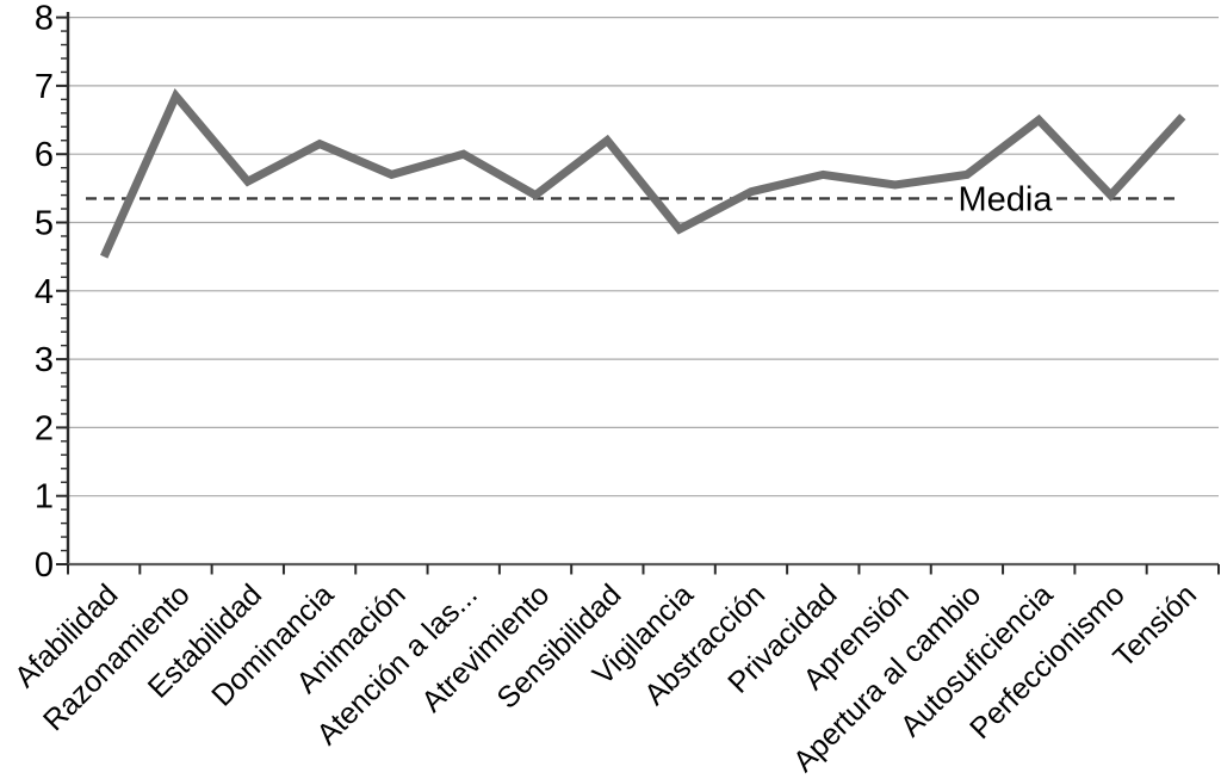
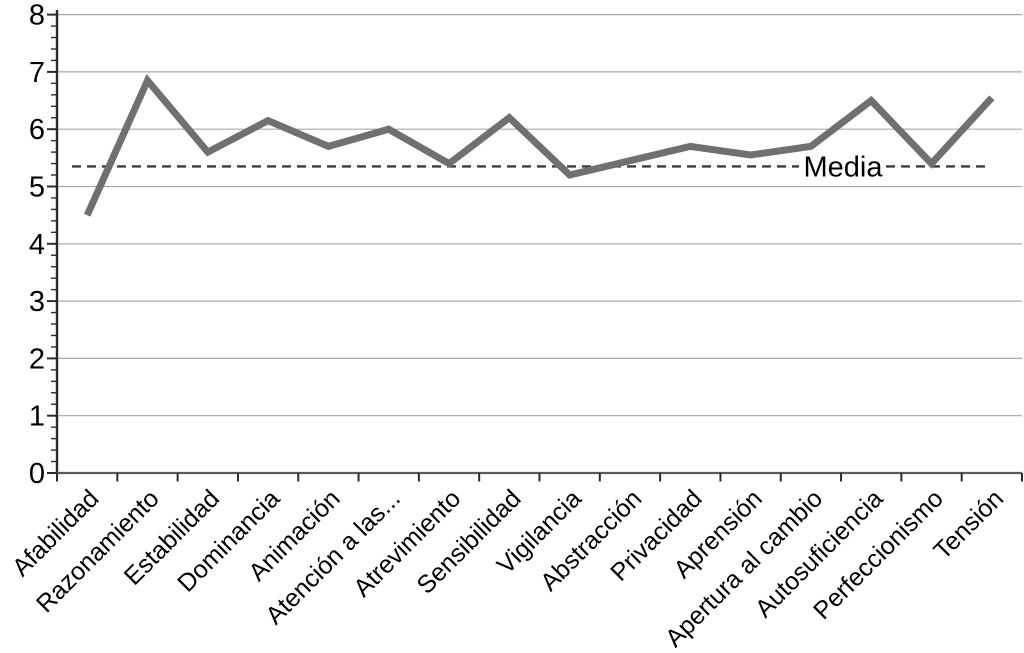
Vigilancia: 4.9 -> 5.2
